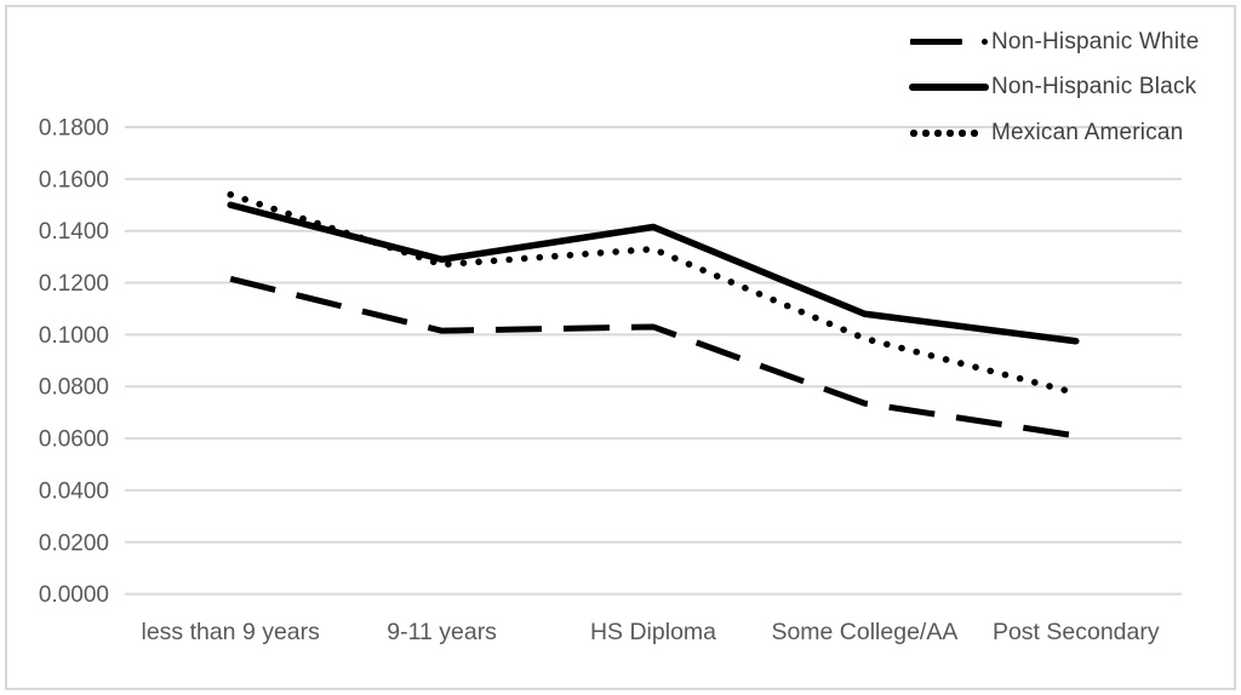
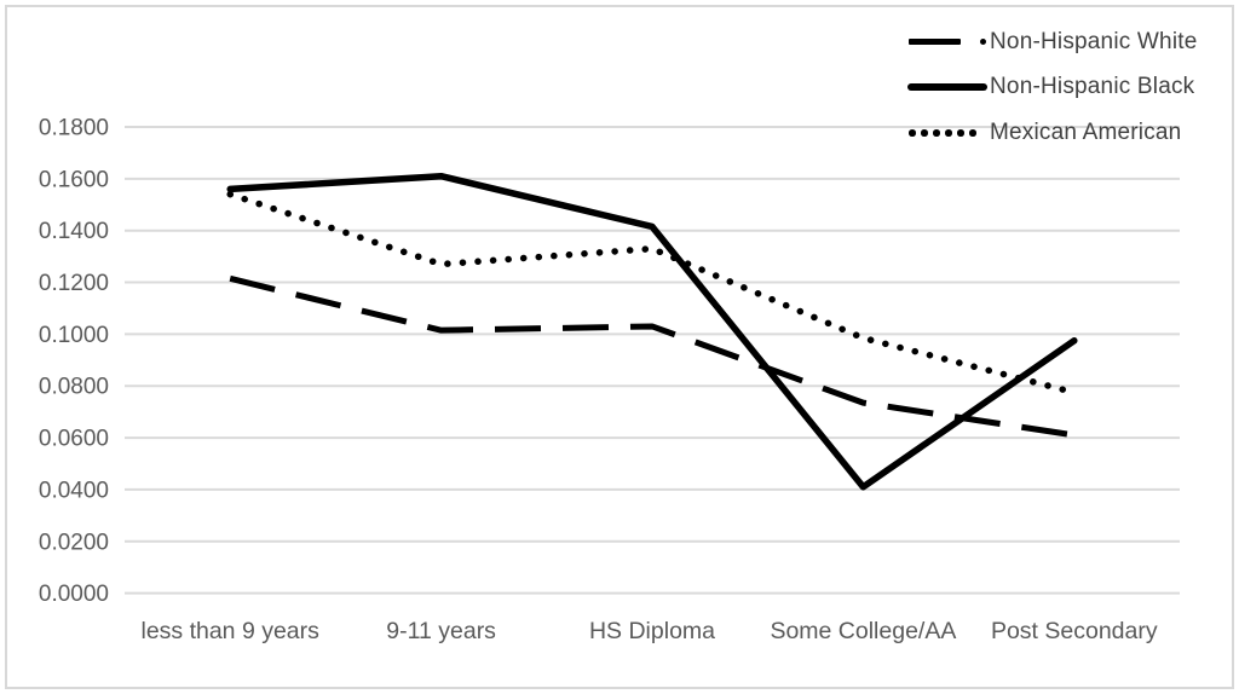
Non-Hispanic Black/less than 9 years: 0.150 -> 0.156
Non-Hispanic Black/9-11 years: 0.129 -> 0.161
Non-Hispanic Black/Some College/AA: 0.108 -> 0.041
